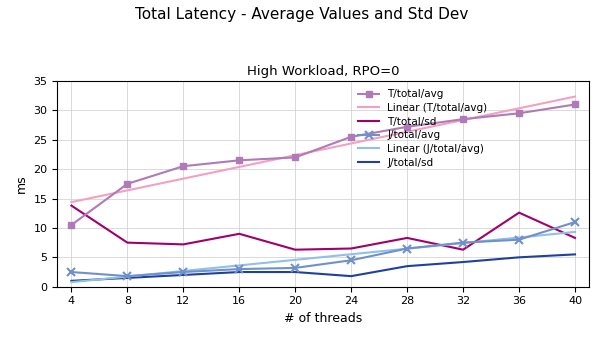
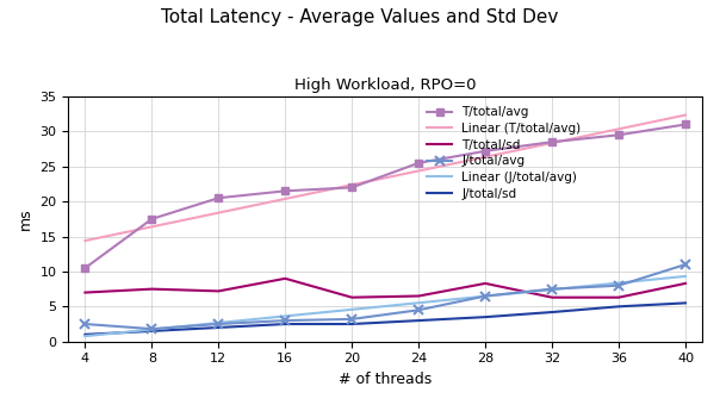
T/total/sd/4: 13.8 -> 7.0
J/total/sd/24: 1.8 -> 3.0
T/total/sd/36: 12.6 -> 6.3
